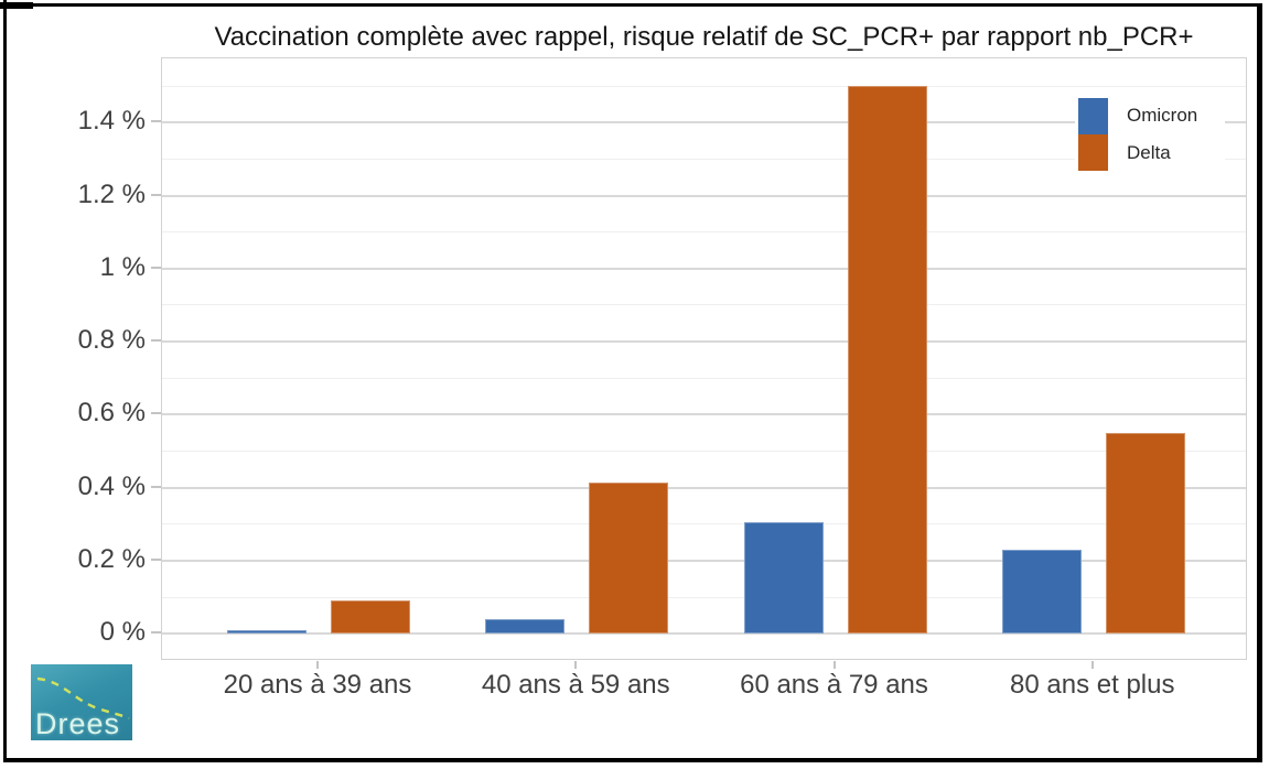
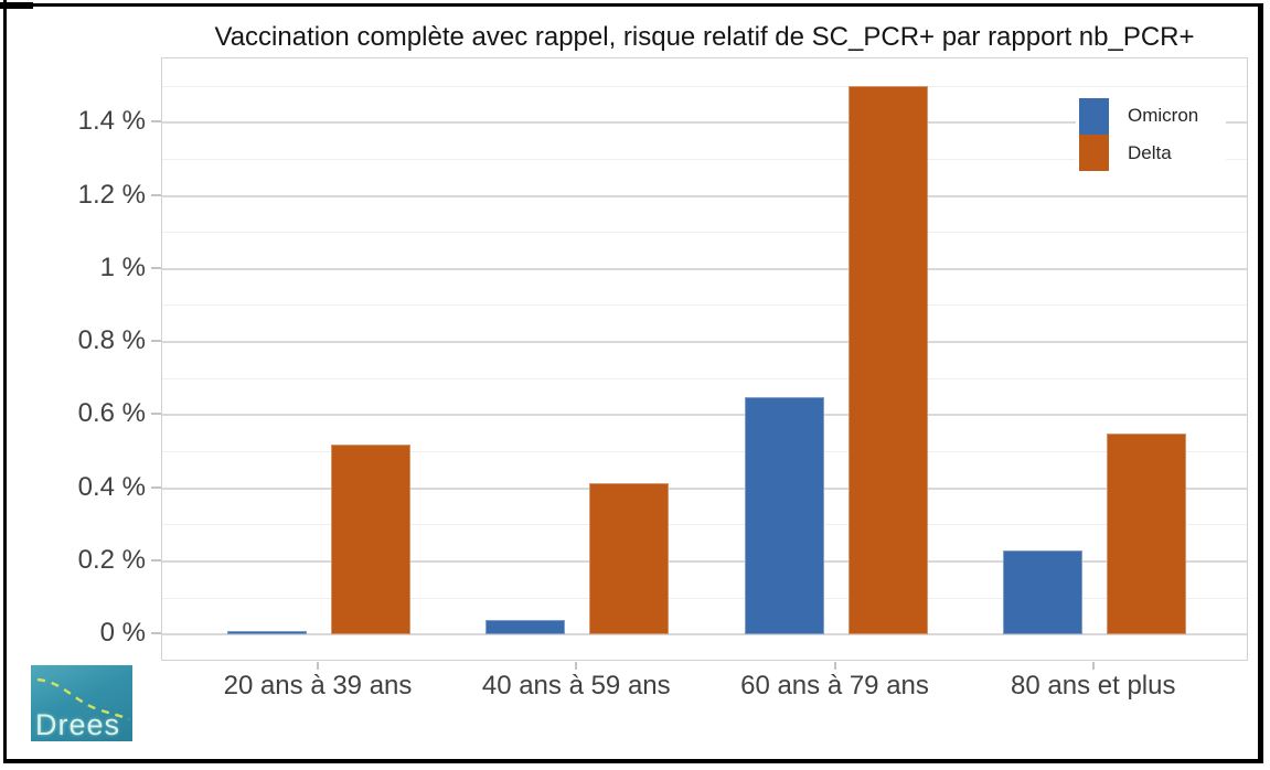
Delta/20 ans à 39 ans: 0.09% -> 0.52%
Omicron/60 ans à 79 ans: 0.30% -> 0.65%
